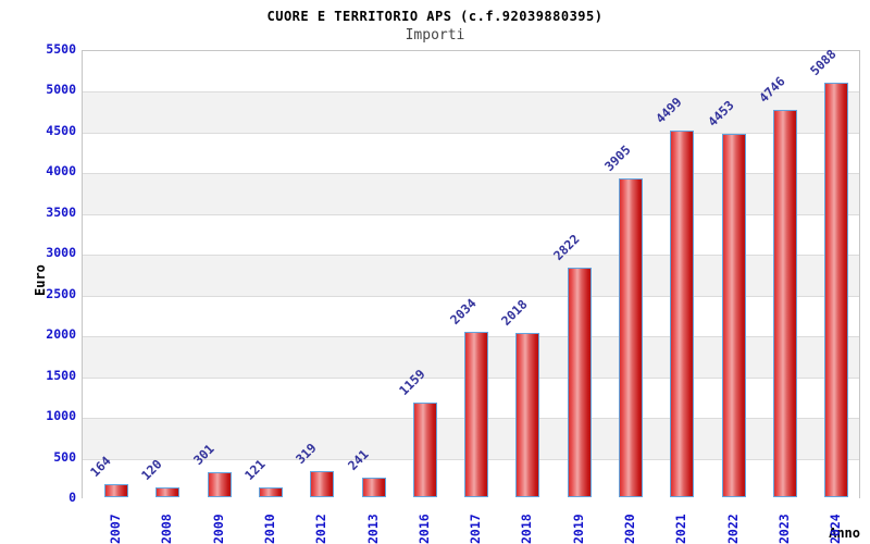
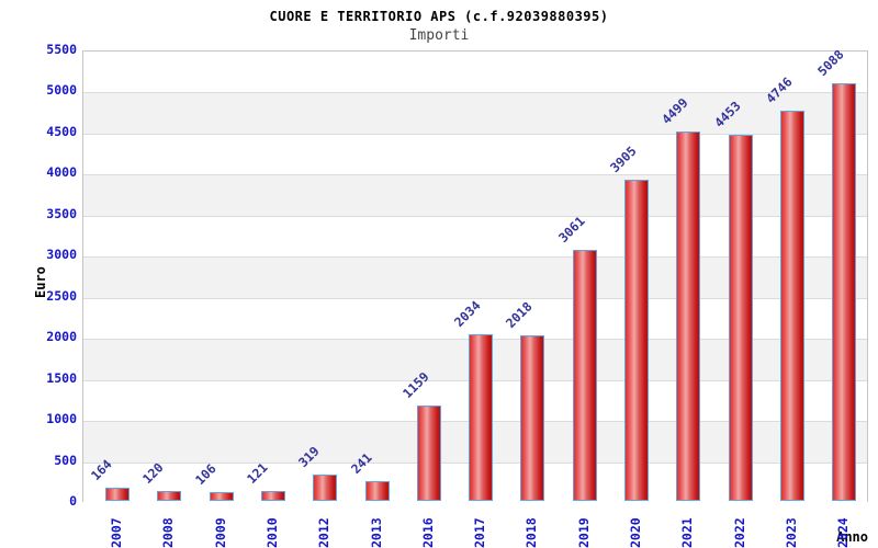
2009: 301 -> 106
2019: 2822 -> 3061
